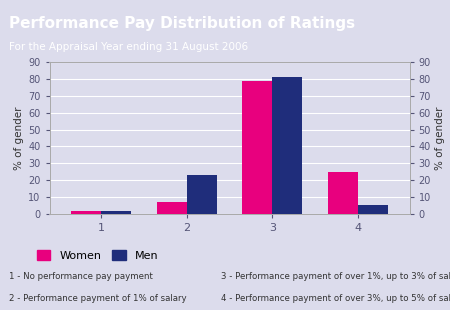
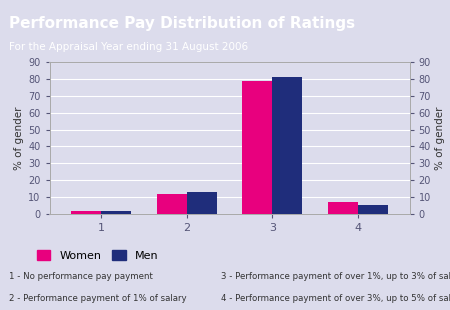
Women/2: 7 -> 12
Men/2: 23 -> 13
Women/4: 25 -> 7
